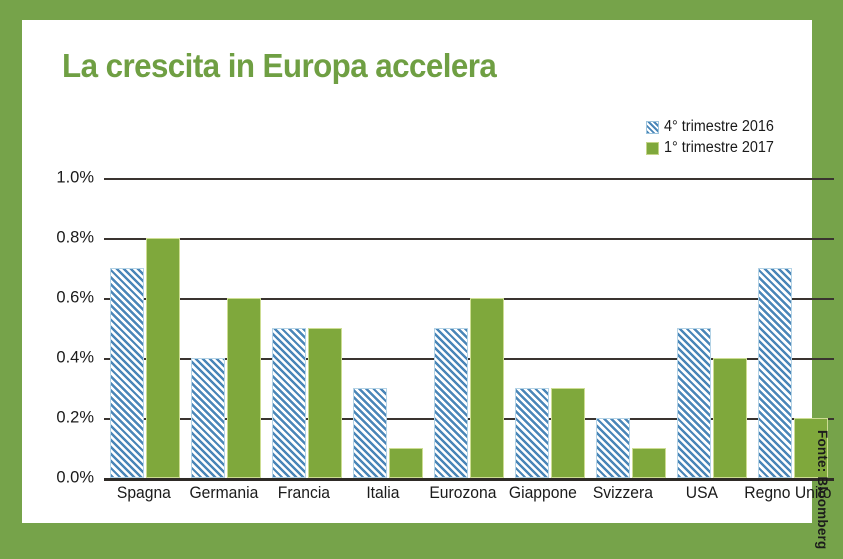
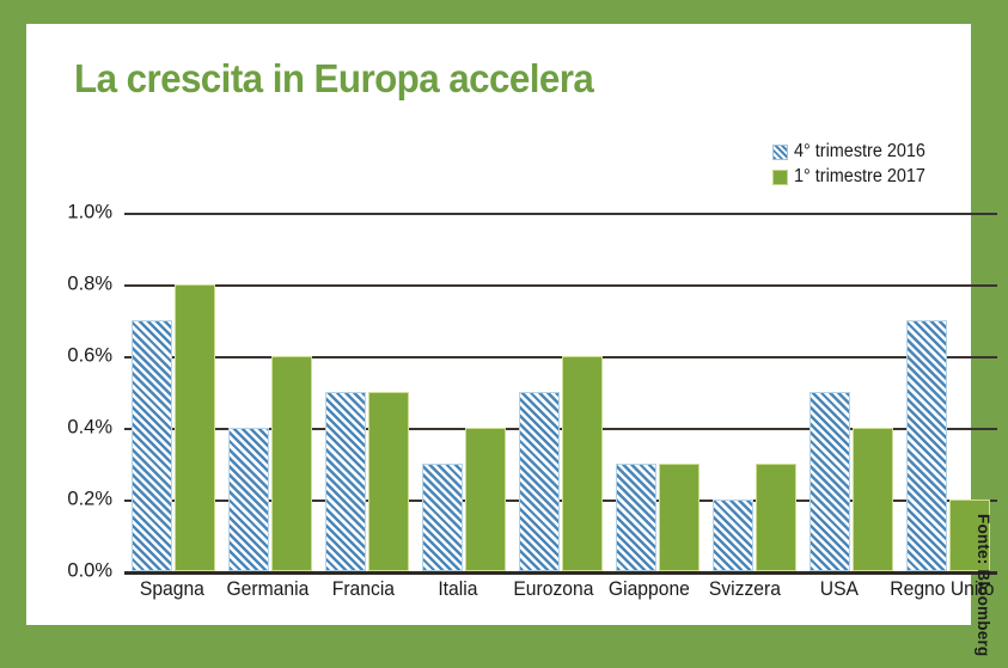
1° trimestre 2017/Italia: 0.1% -> 0.4%
1° trimestre 2017/Svizzera: 0.1% -> 0.3%
